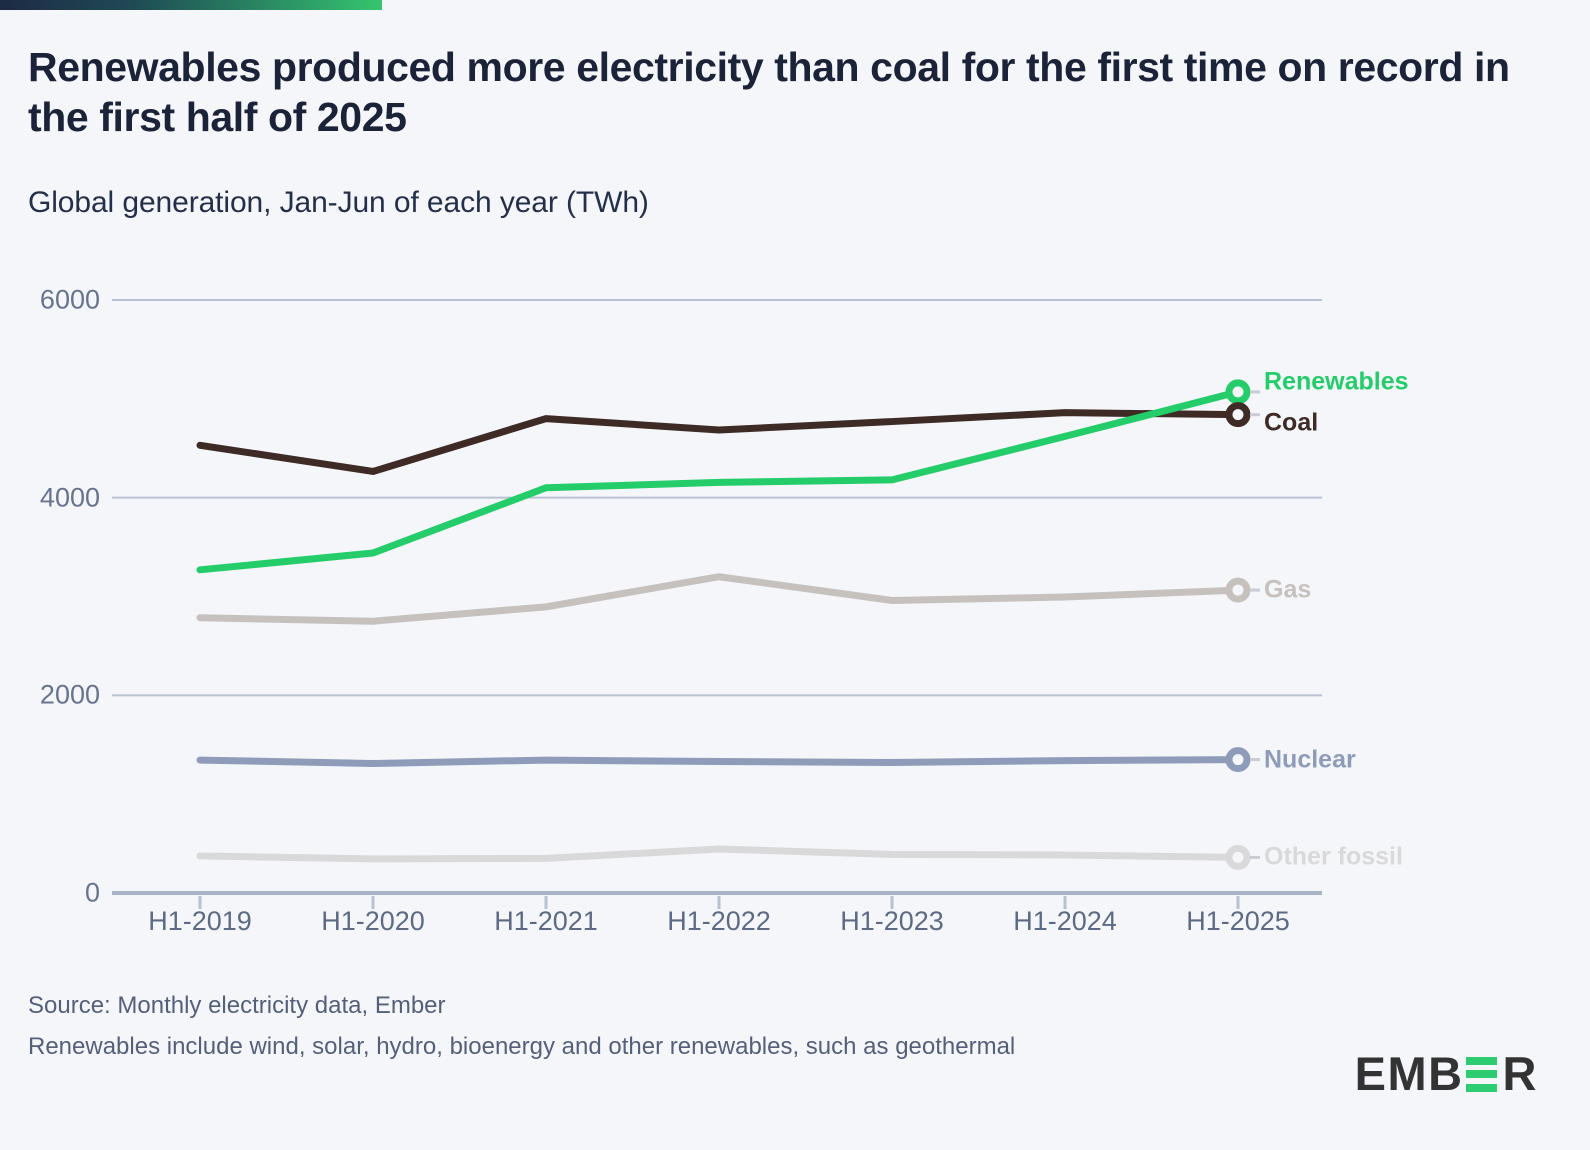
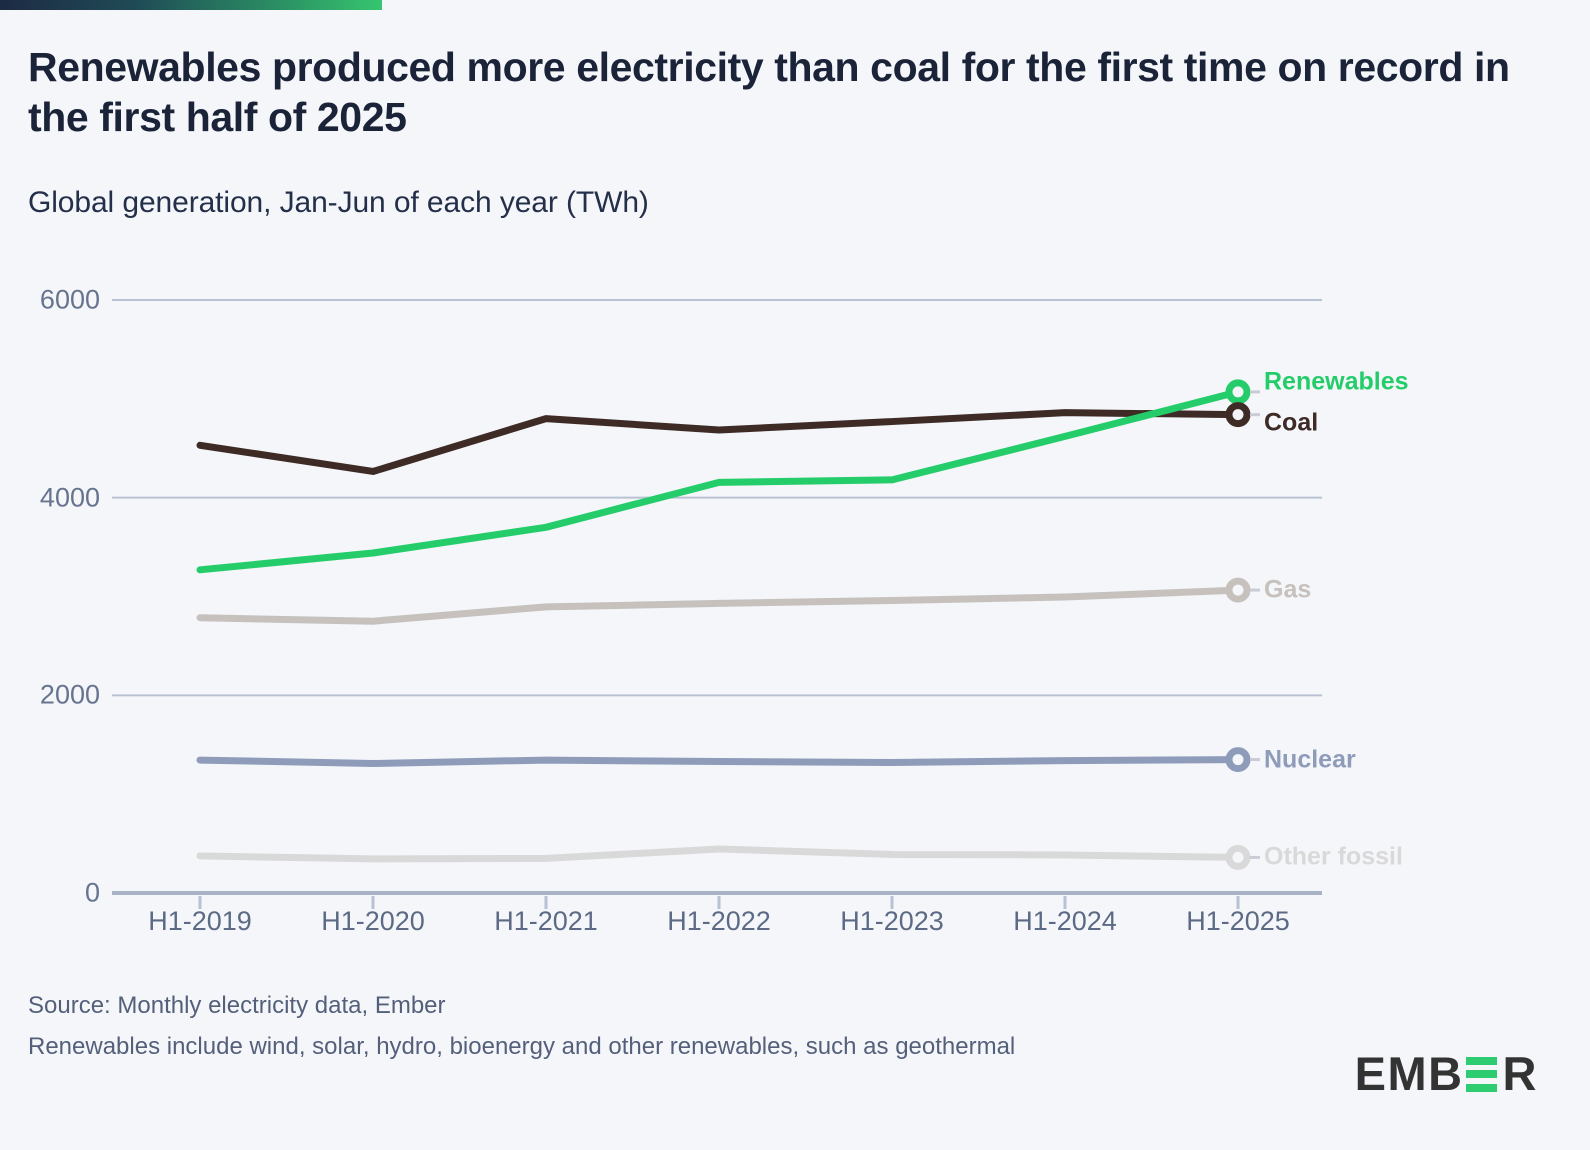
Renewables/H1-2021: 4100 -> 3700
Gas/H1-2022: 3200 -> 2900
